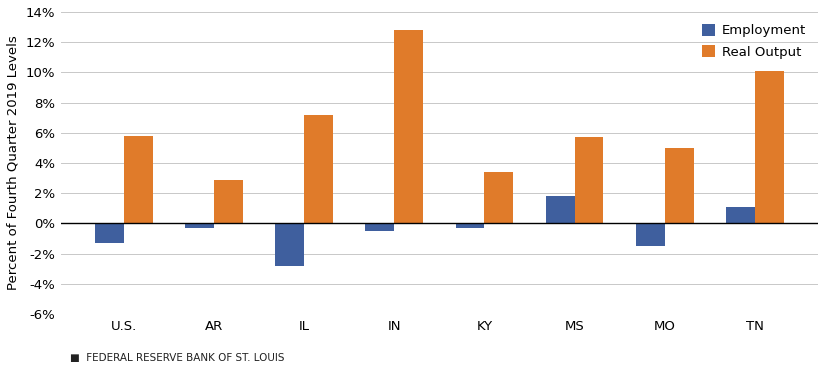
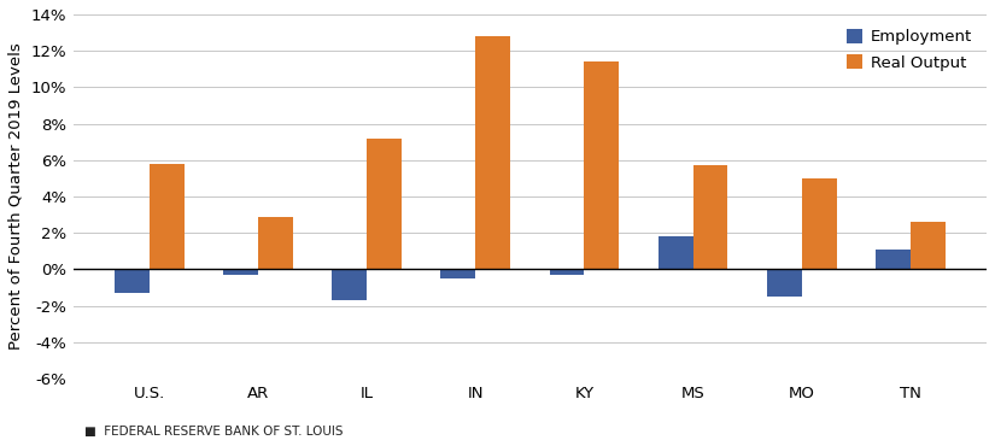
Employment/IL: -2.8% -> -1.7%
Real Output/KY: 3.4% -> 11.4%
Real Output/TN: 10.1% -> 2.6%
